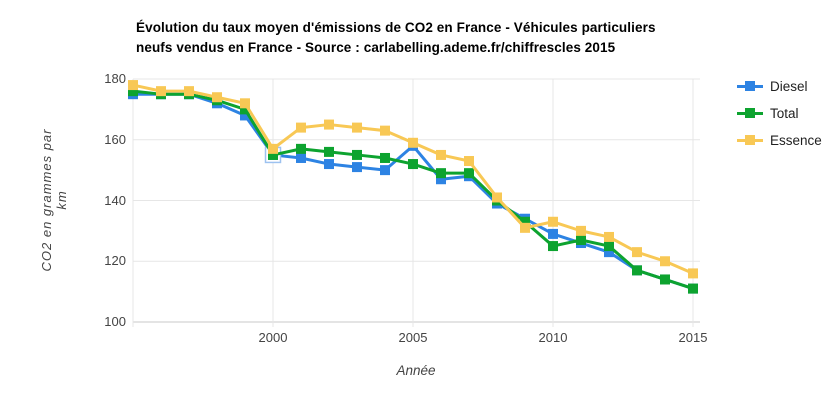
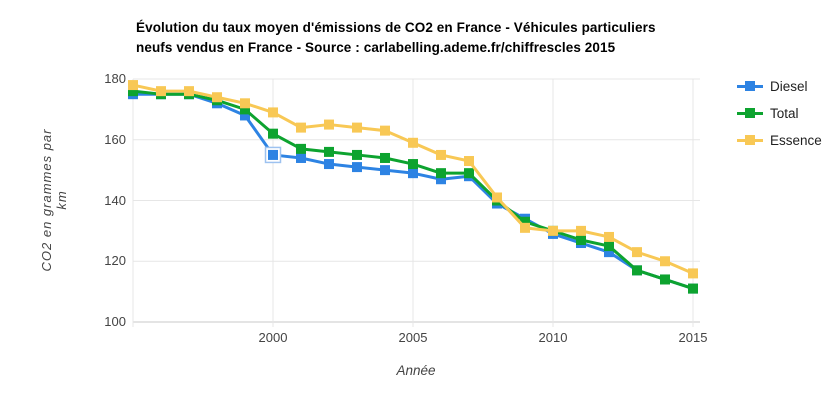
Total/2000: 155 -> 162
Essence/2000: 157 -> 169
Diesel/2005: 158 -> 149
Total/2010: 125 -> 130
Essence/2010: 133 -> 130
